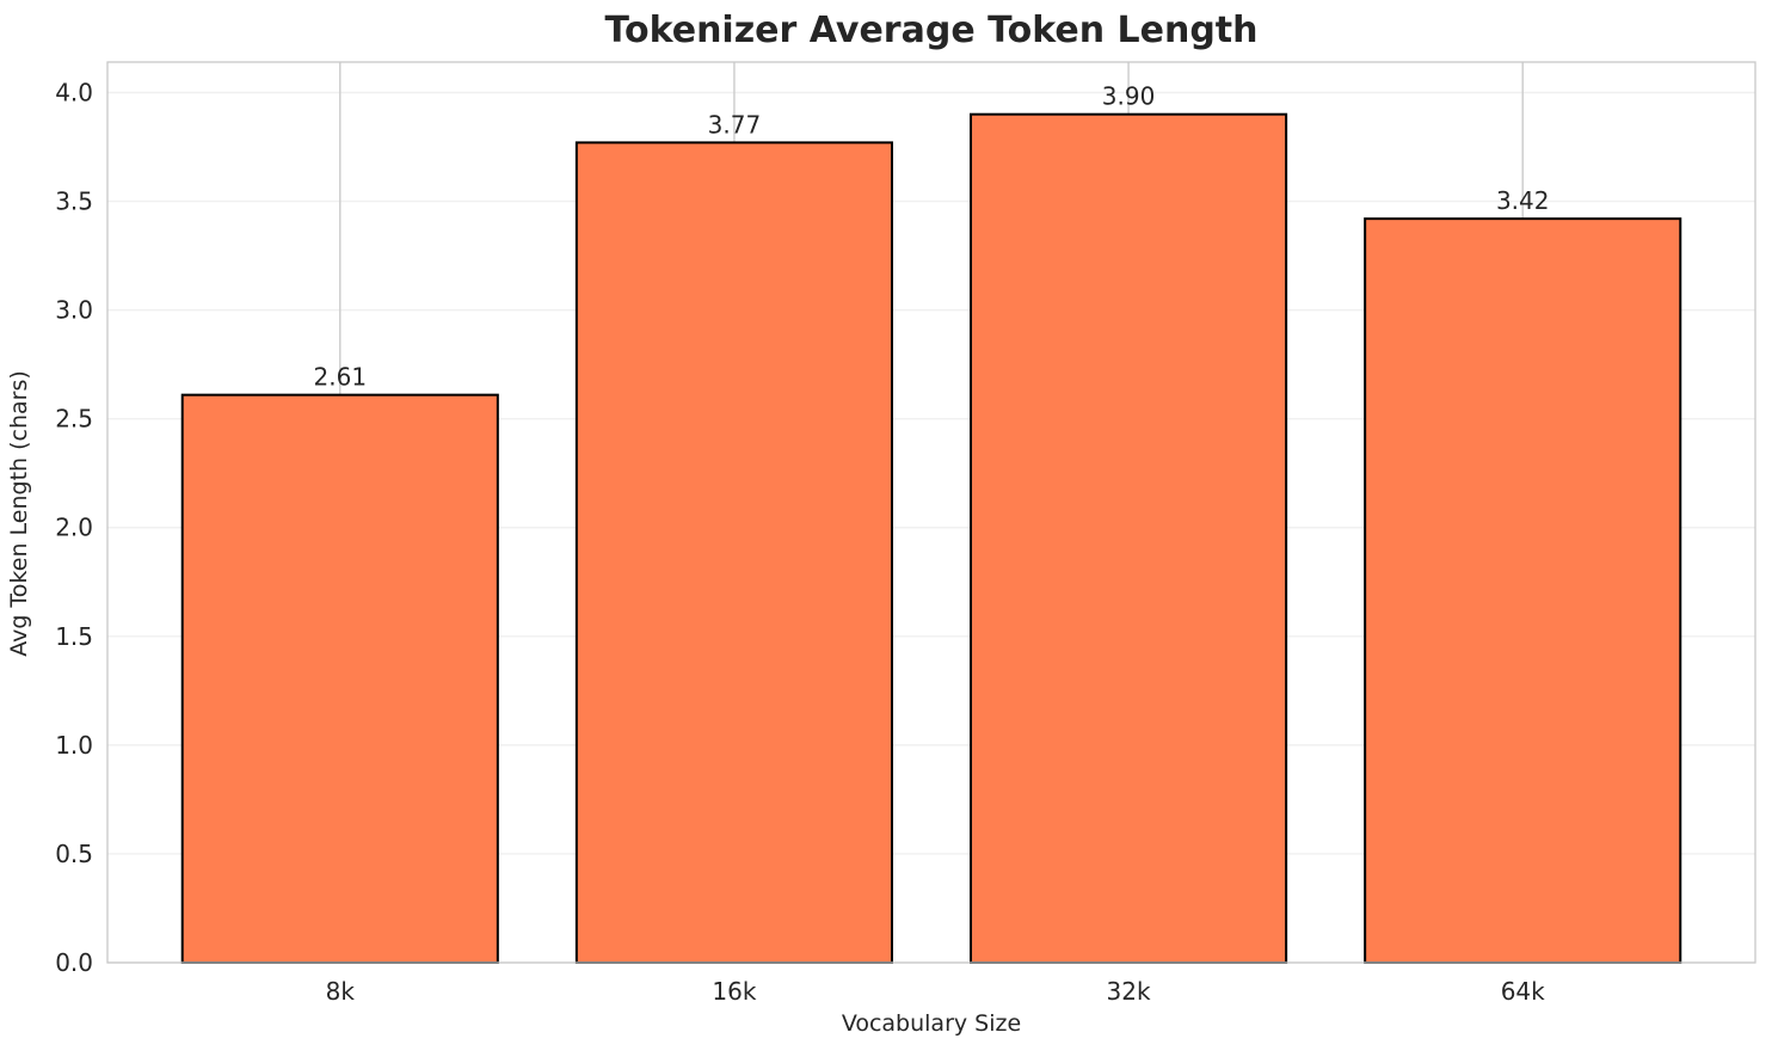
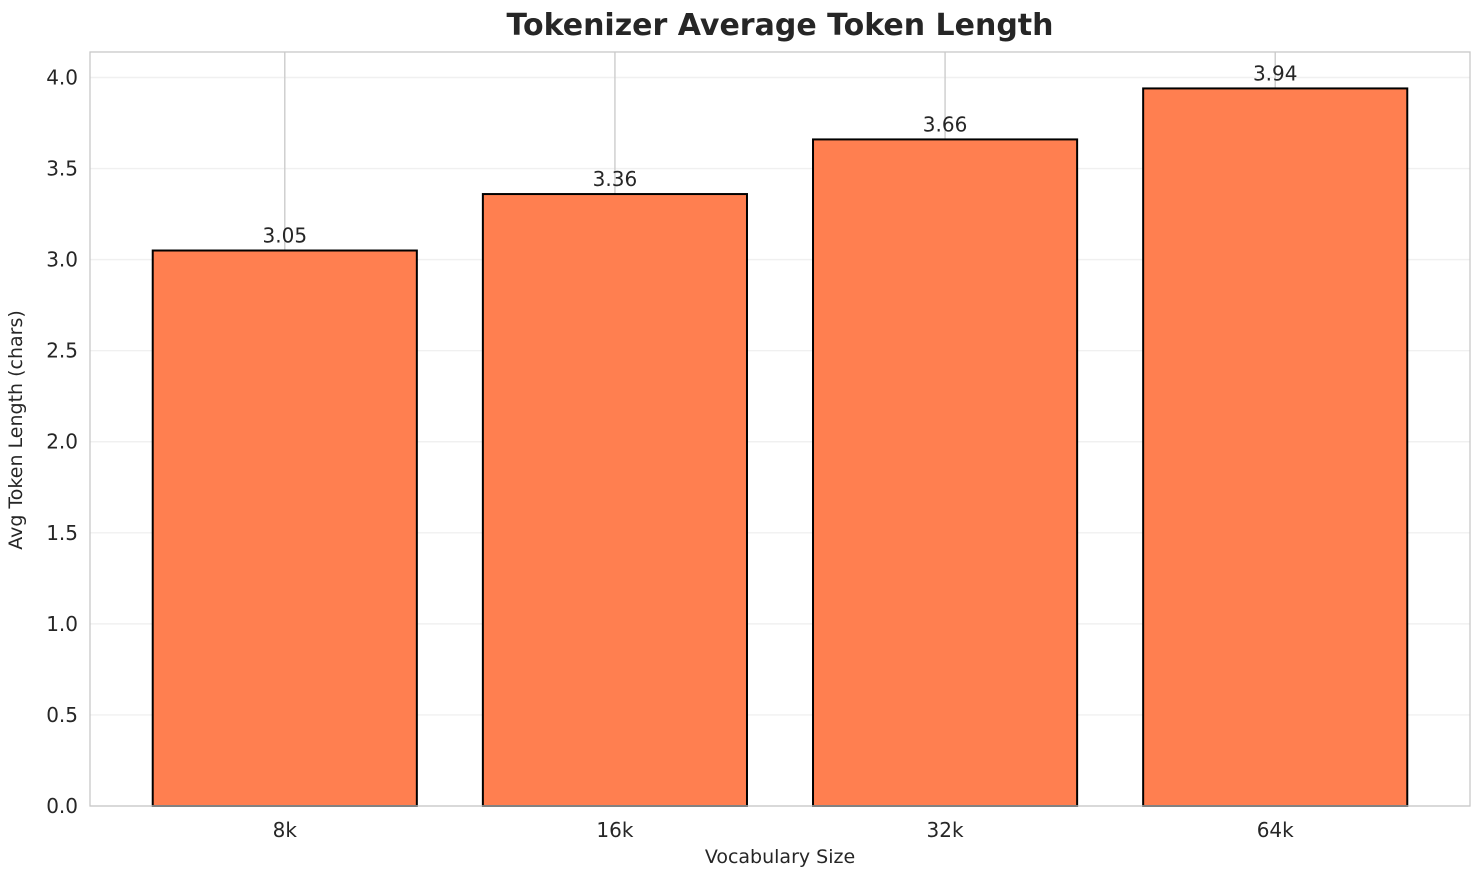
8k: 2.61 -> 3.05
16k: 3.77 -> 3.36
32k: 3.90 -> 3.66
64k: 3.42 -> 3.94
